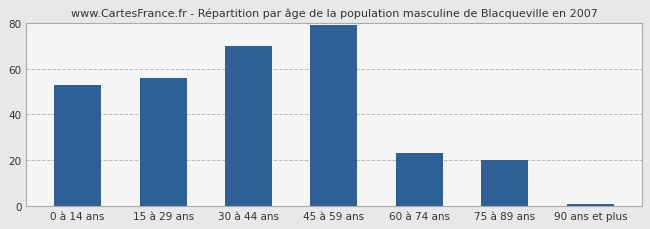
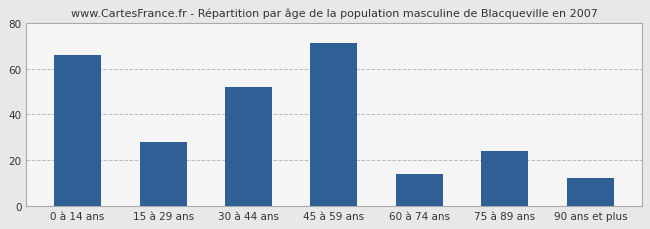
0 à 14 ans: 53 -> 66
15 à 29 ans: 56 -> 28
30 à 44 ans: 70 -> 52
45 à 59 ans: 79 -> 71
60 à 74 ans: 23 -> 14
75 à 89 ans: 20 -> 24
90 ans et plus: 1 -> 12
